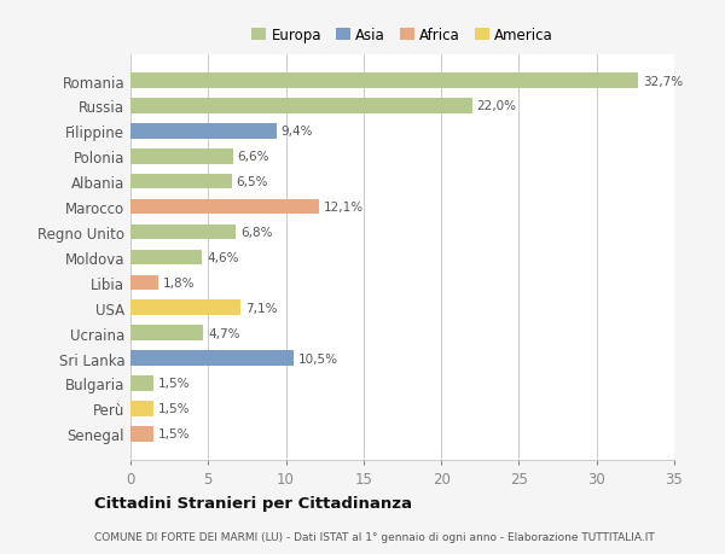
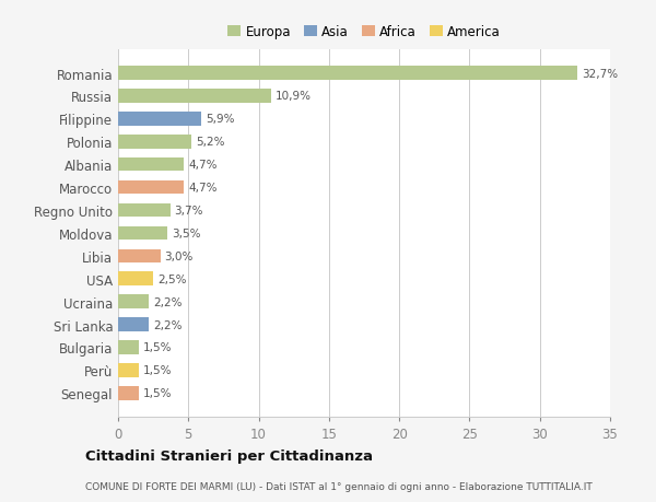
Russia: 22,0% -> 10,9%
Filippine: 9,4% -> 5,9%
Polonia: 6,6% -> 5,2%
Albania: 6,5% -> 4,7%
Marocco: 12,1% -> 4,7%
Regno Unito: 6,8% -> 3,7%
Moldova: 4,6% -> 3,5%
Libia: 1,8% -> 3,0%
USA: 7,1% -> 2,5%
Ucraina: 4,7% -> 2,2%
Sri Lanka: 10,5% -> 2,2%
